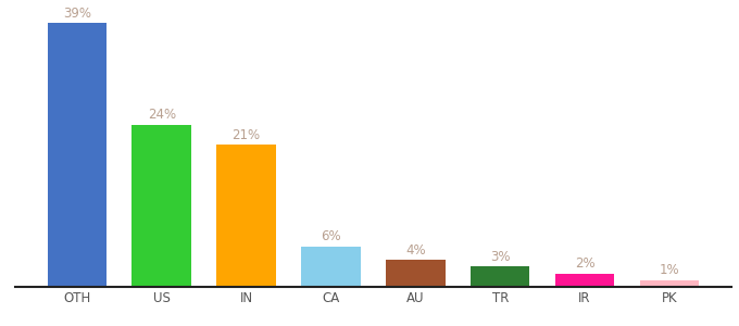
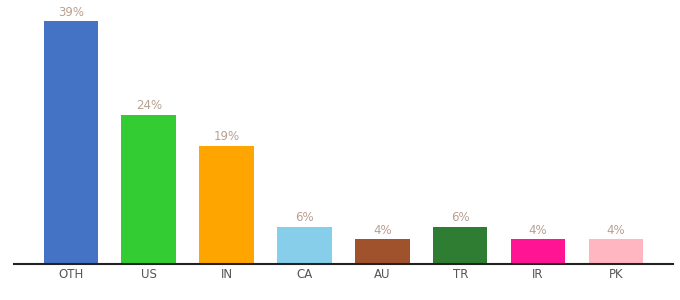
IN: 21% -> 19%
TR: 3% -> 6%
IR: 2% -> 4%
PK: 1% -> 4%
